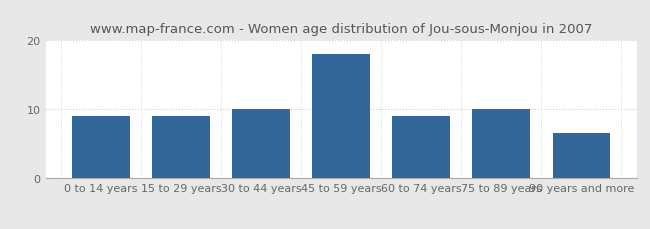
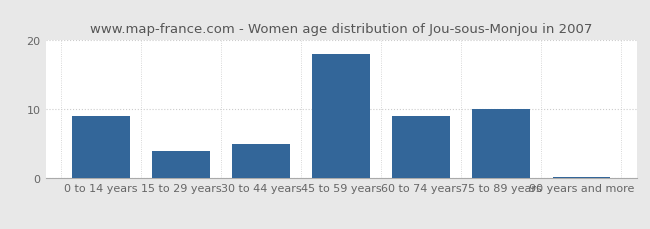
15 to 29 years: 9.0 -> 4.0
30 to 44 years: 10.0 -> 5.0
90 years and more: 6.6 -> 0.2
